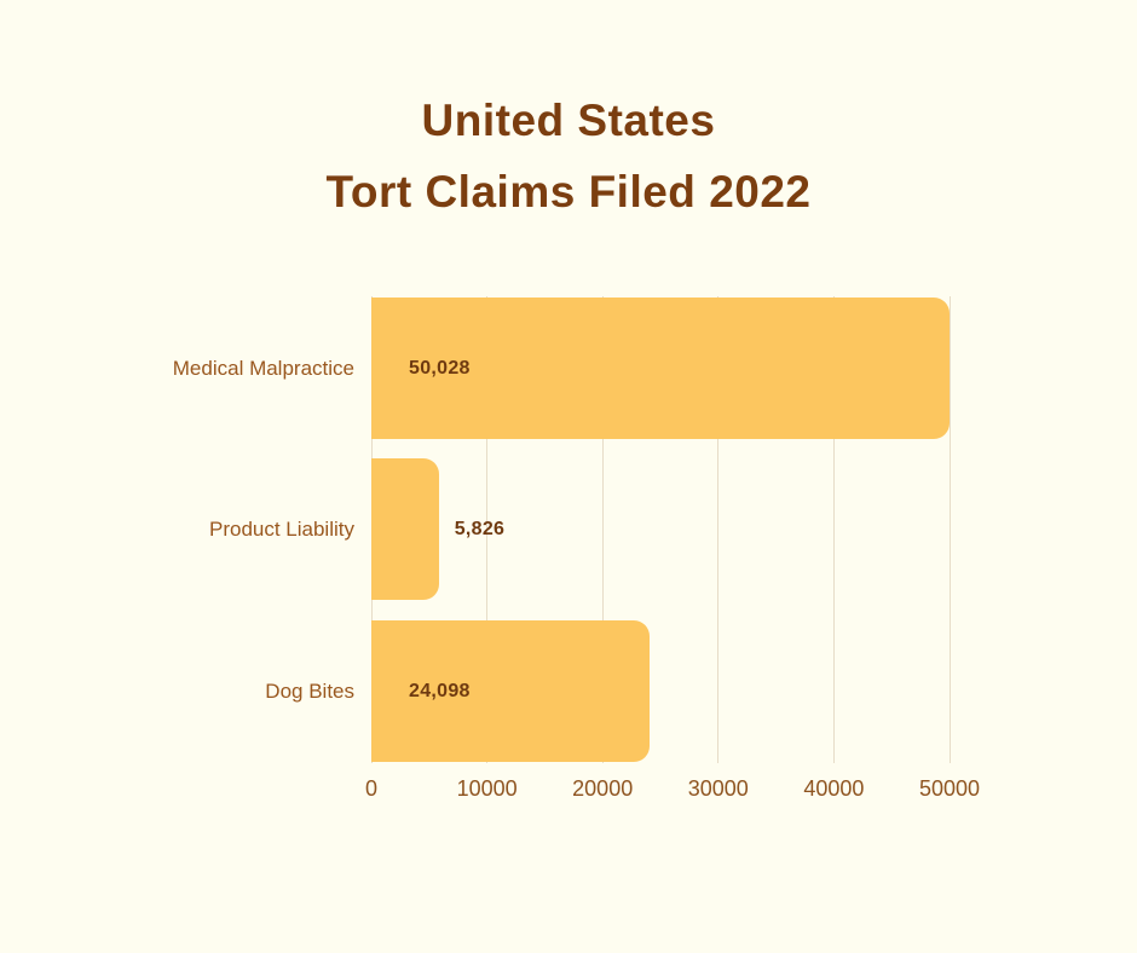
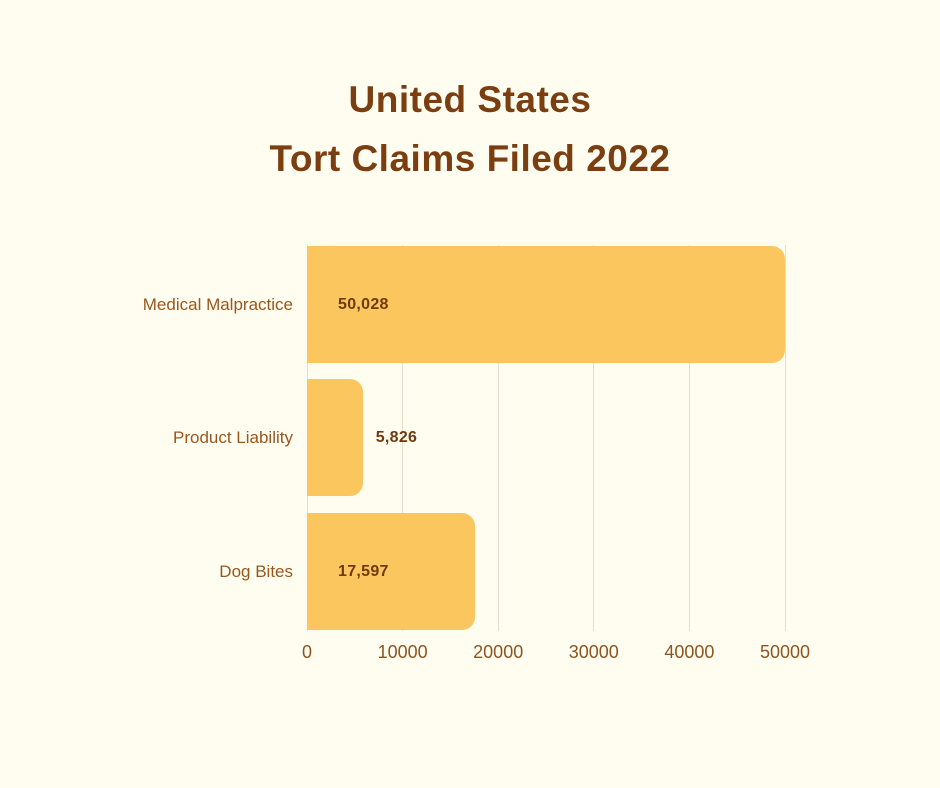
Dog Bites: 24,098 -> 17,597
